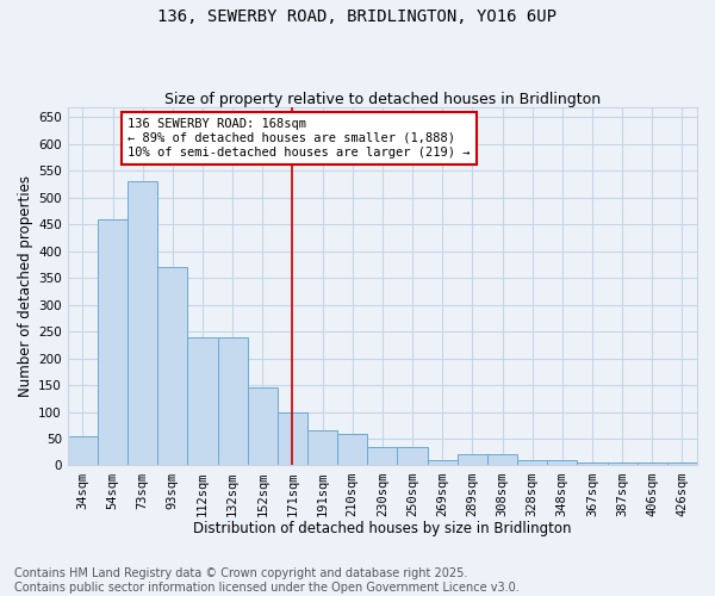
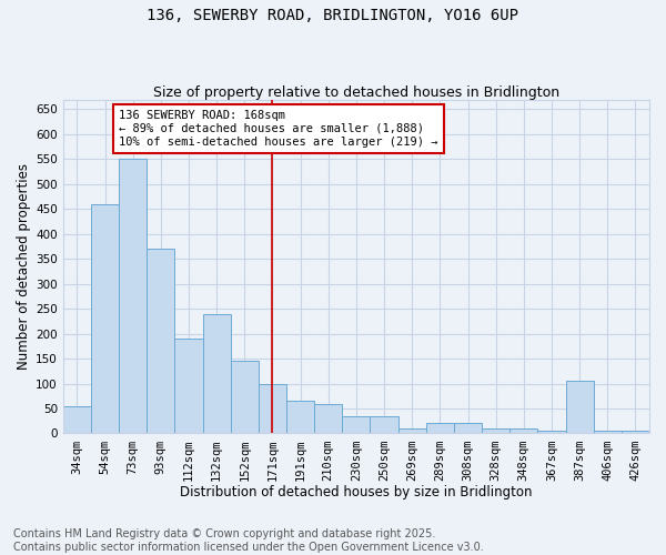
73sqm: 530 -> 550
112sqm: 240 -> 190
387sqm: 5 -> 105
